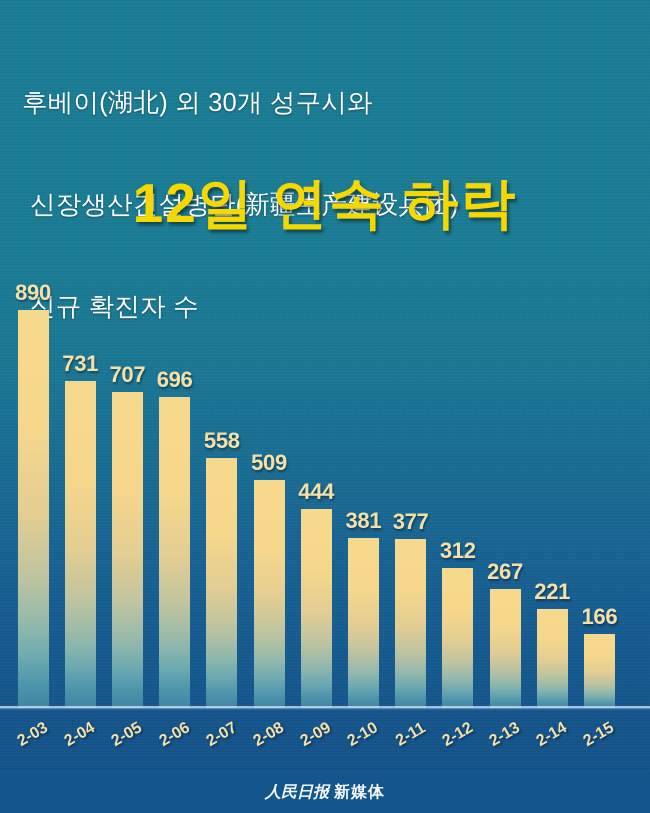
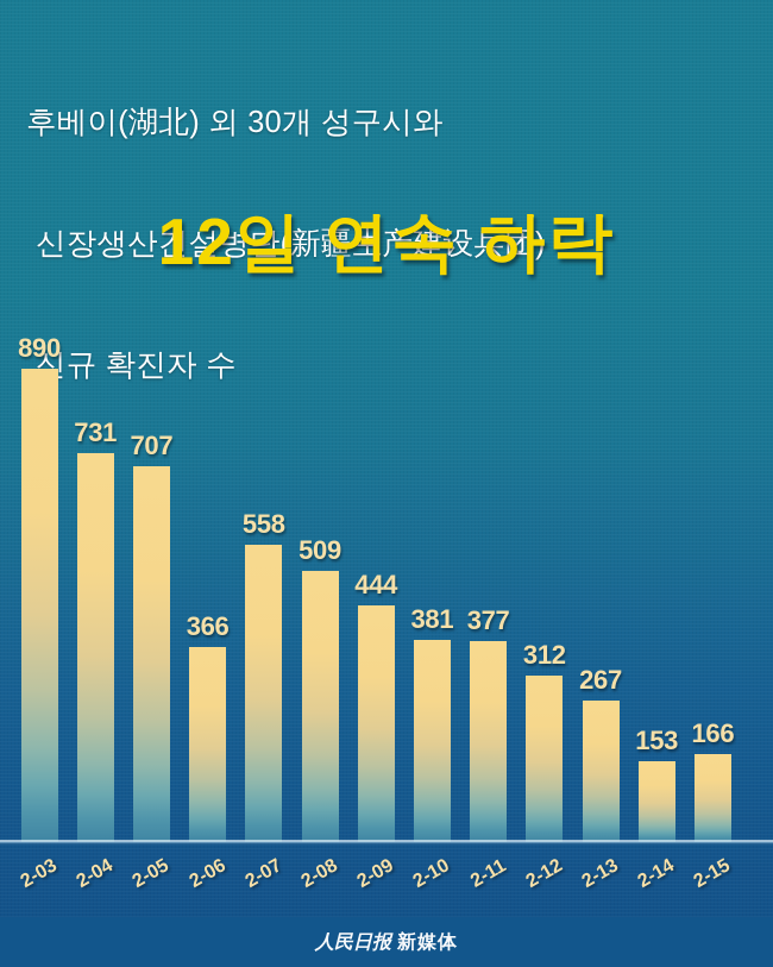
2-06: 696 -> 366
2-14: 221 -> 153
